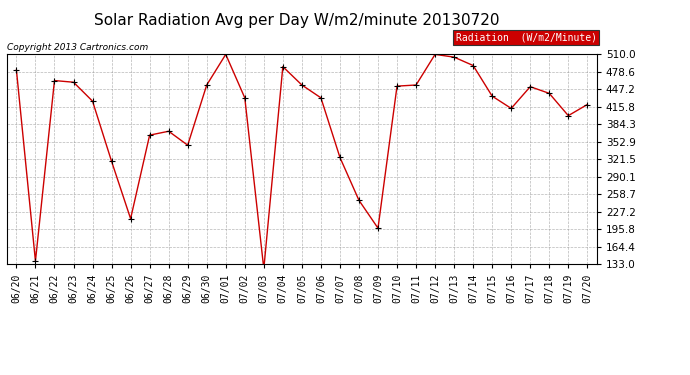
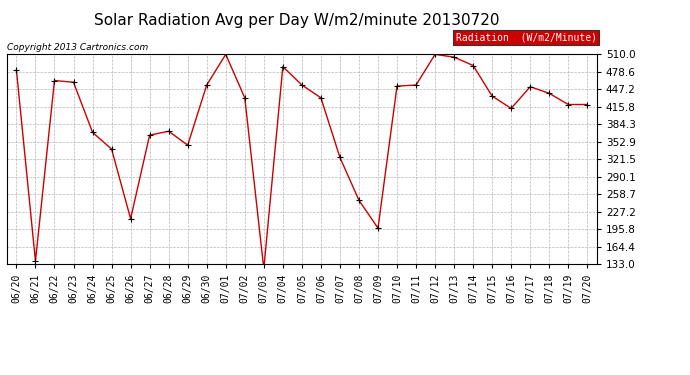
06/24: 426 -> 370
06/25: 318 -> 340
07/19: 400 -> 420
